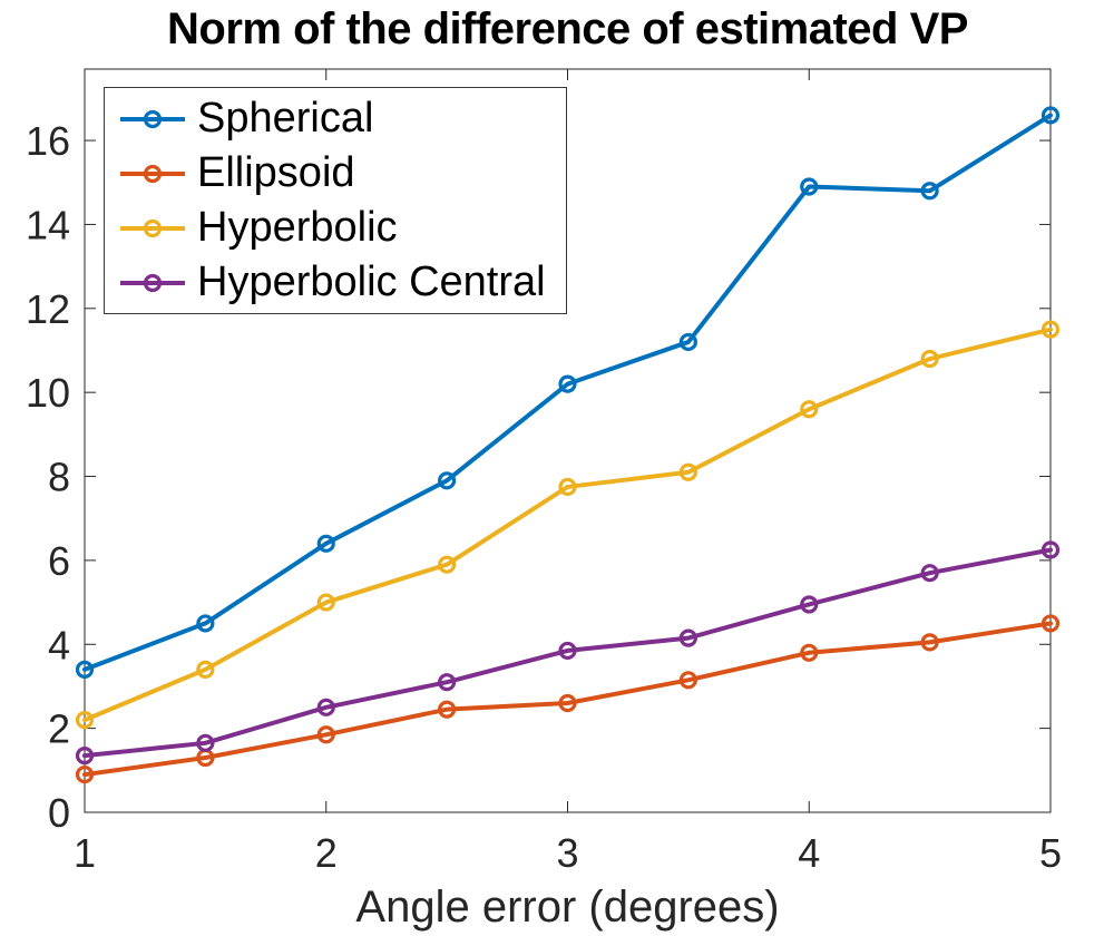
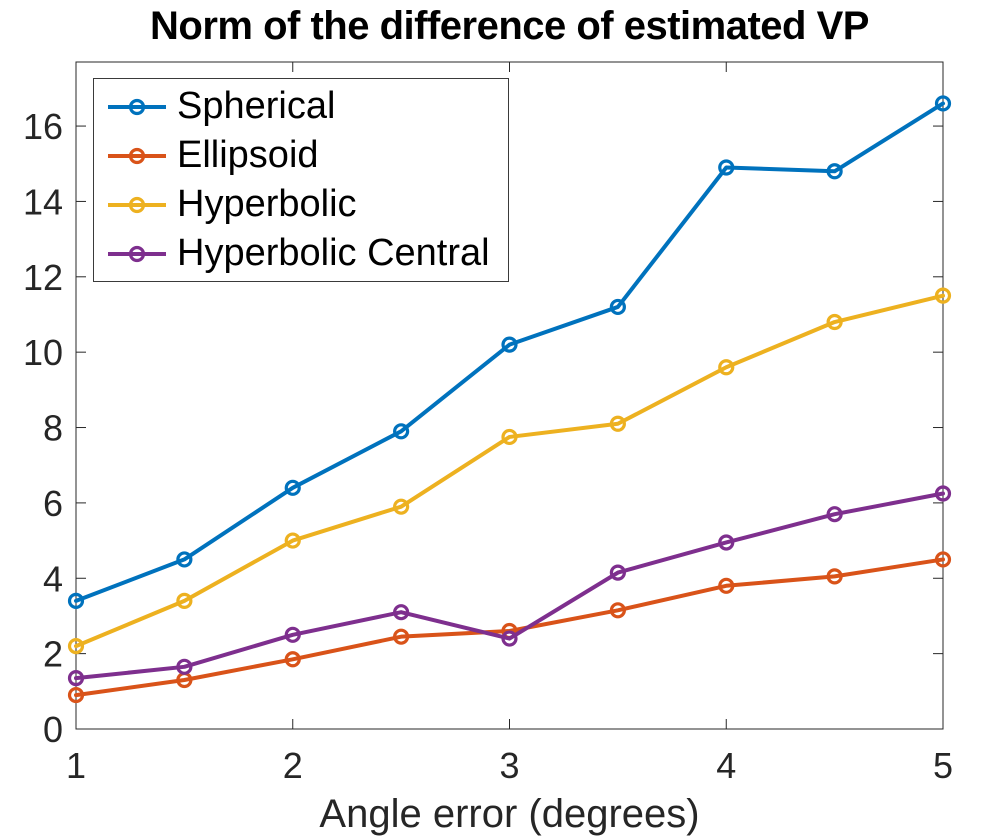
Hyperbolic Central/3: 3.9 -> 2.4
